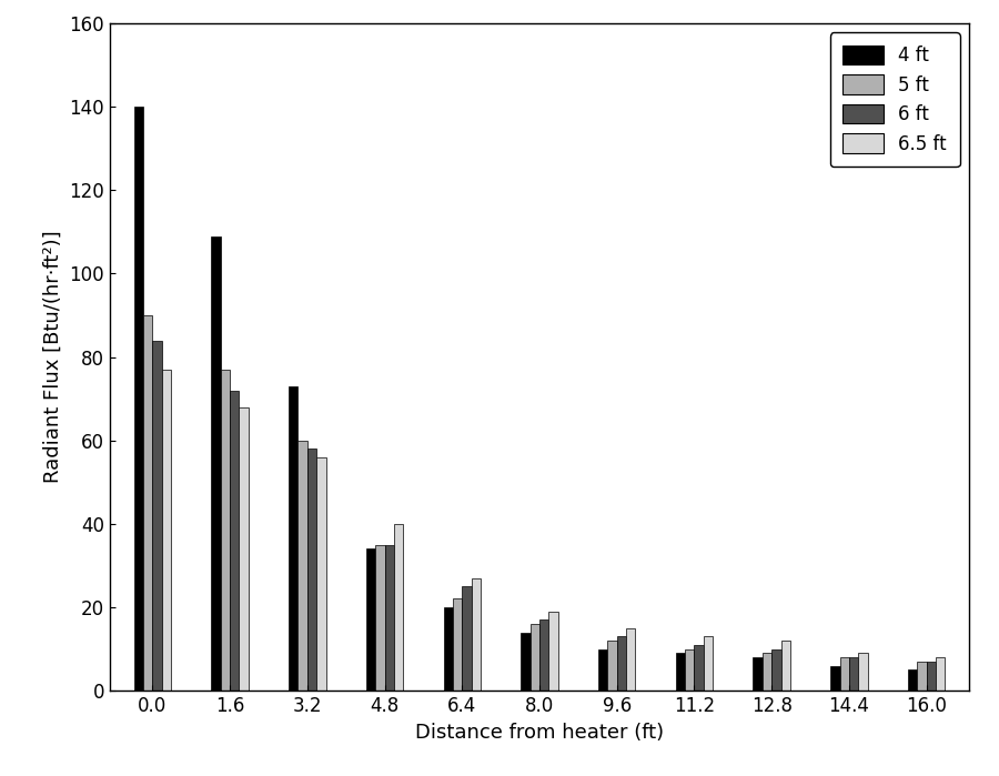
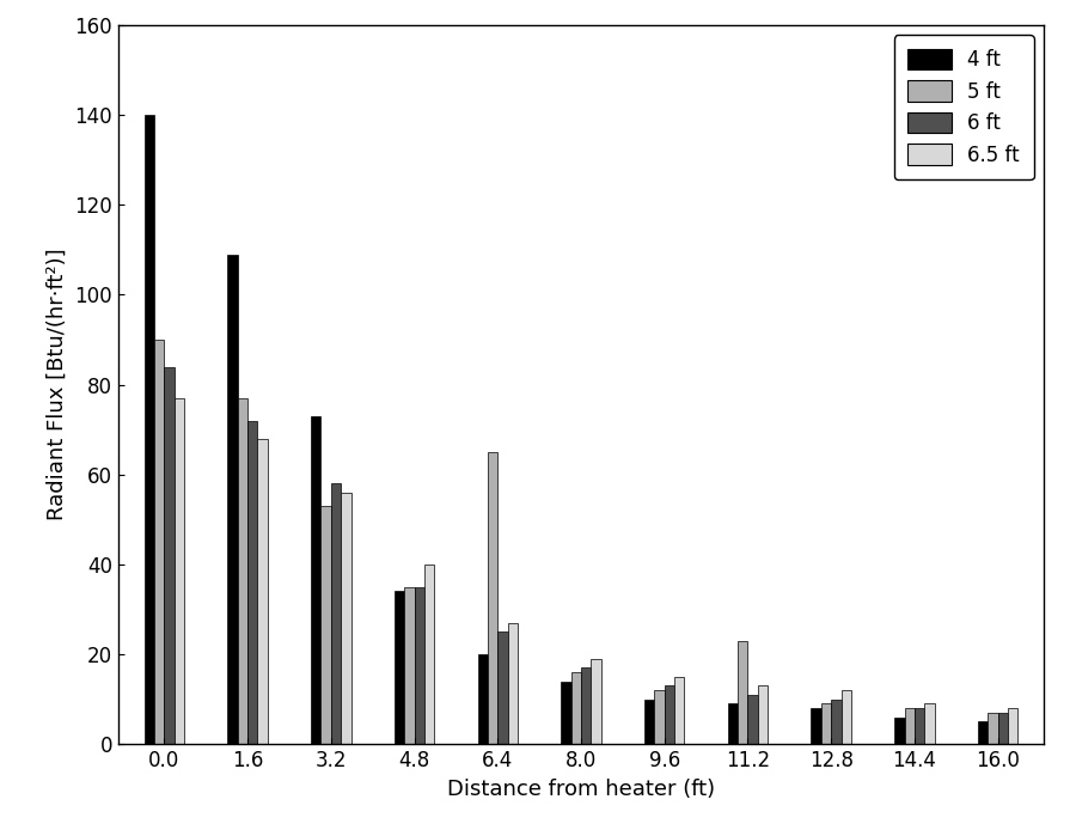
5 ft/3.2: 60 -> 53
5 ft/6.4: 22 -> 65
5 ft/11.2: 10 -> 23
